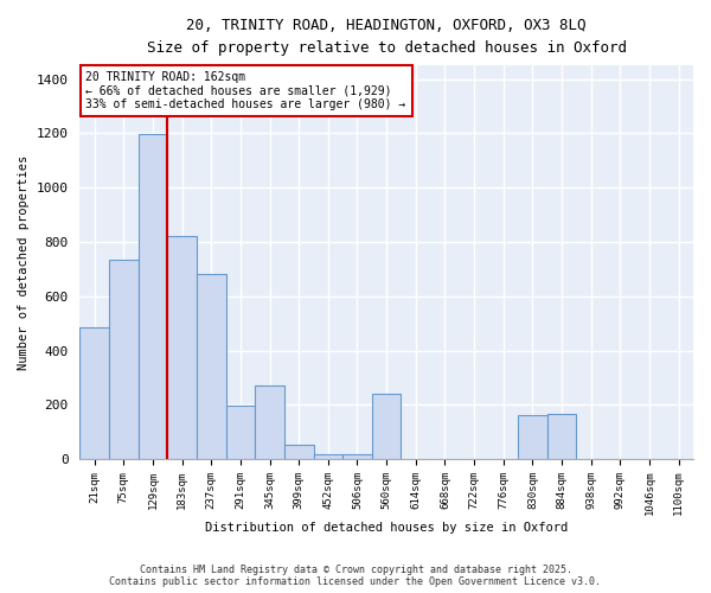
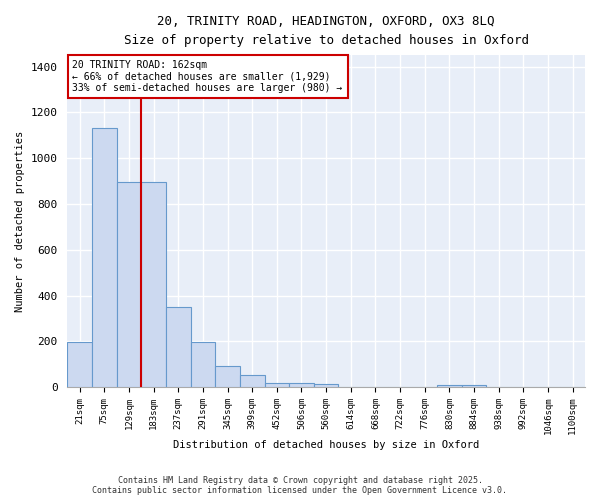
21sqm: 485 -> 195
75sqm: 735 -> 1130
129sqm: 1195 -> 895
183sqm: 820 -> 895
237sqm: 680 -> 350
345sqm: 270 -> 90
560sqm: 240 -> 13
830sqm: 160 -> 10
884sqm: 165 -> 10
